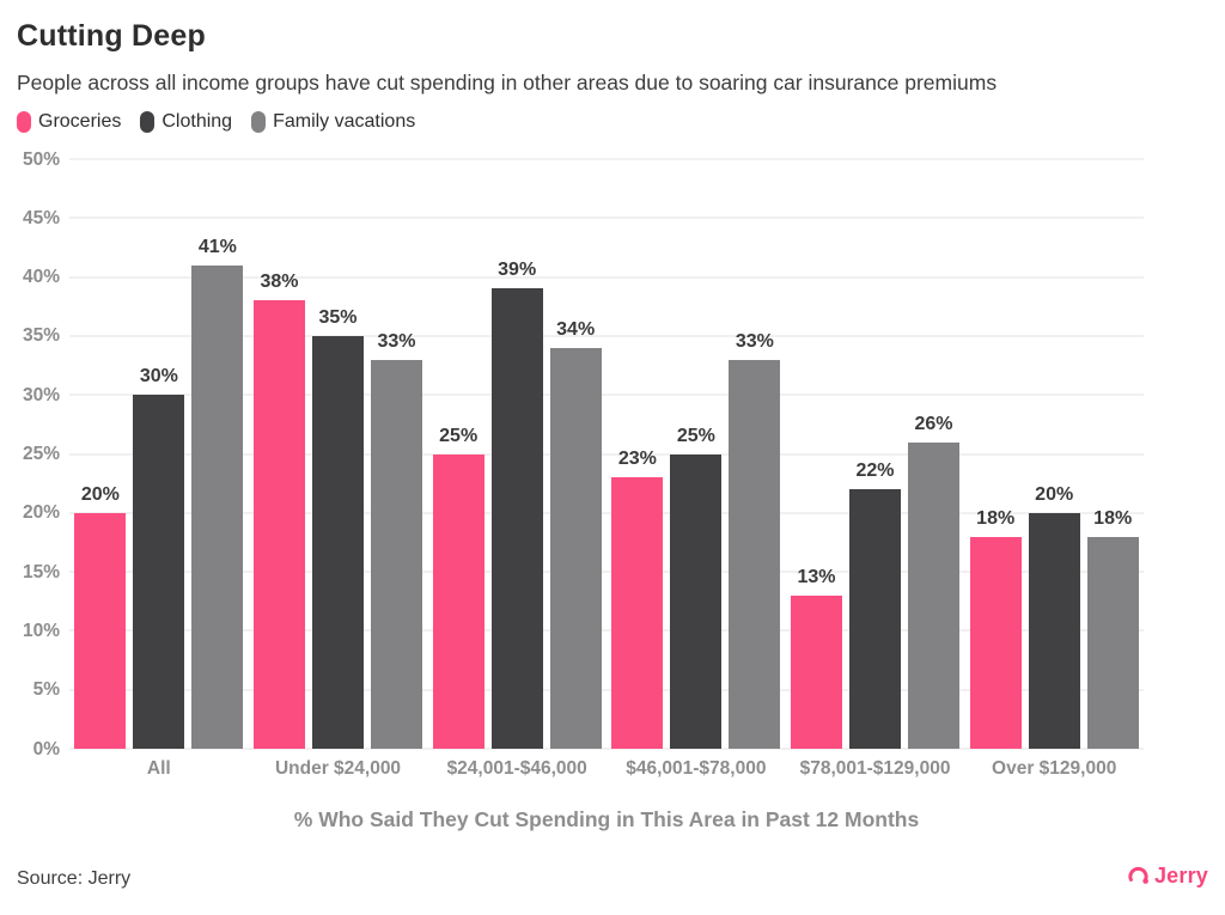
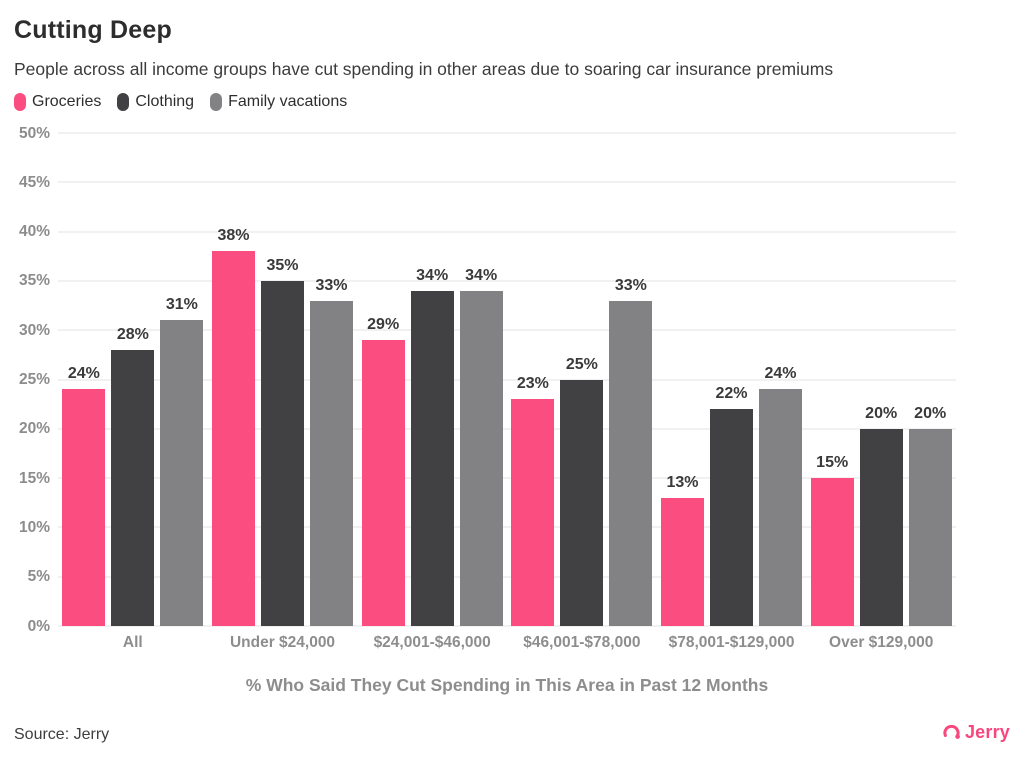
Groceries/All: 20% -> 24%
Clothing/All: 30% -> 28%
Family vacations/All: 41% -> 31%
Groceries/$24,001-$46,000: 25% -> 29%
Clothing/$24,001-$46,000: 39% -> 34%
Family vacations/$78,001-$129,000: 26% -> 24%
Groceries/Over $129,000: 18% -> 15%
Family vacations/Over $129,000: 18% -> 20%
